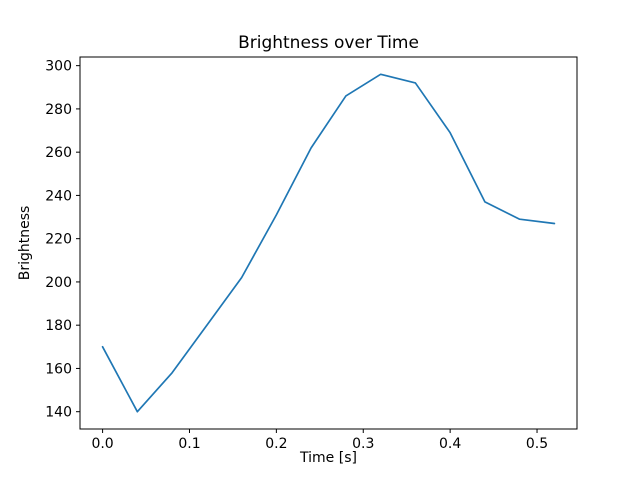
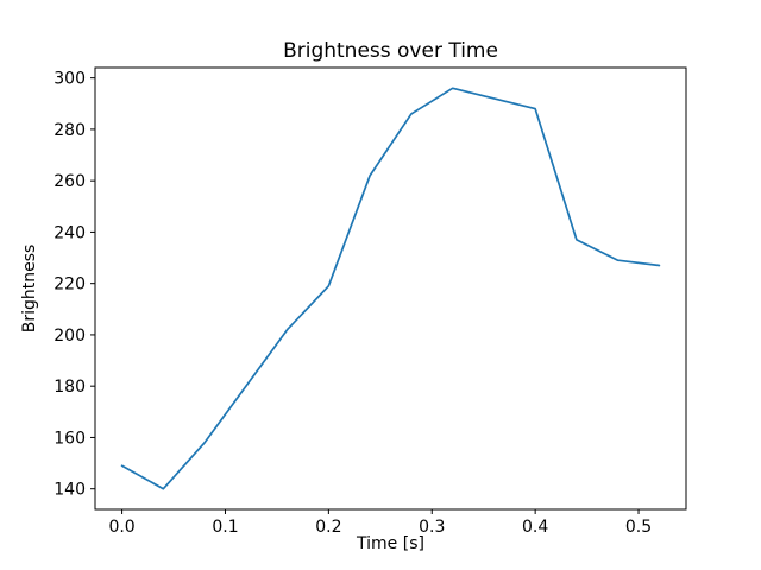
0.0: 170 -> 149
0.2: 231 -> 219
0.4: 269 -> 288
